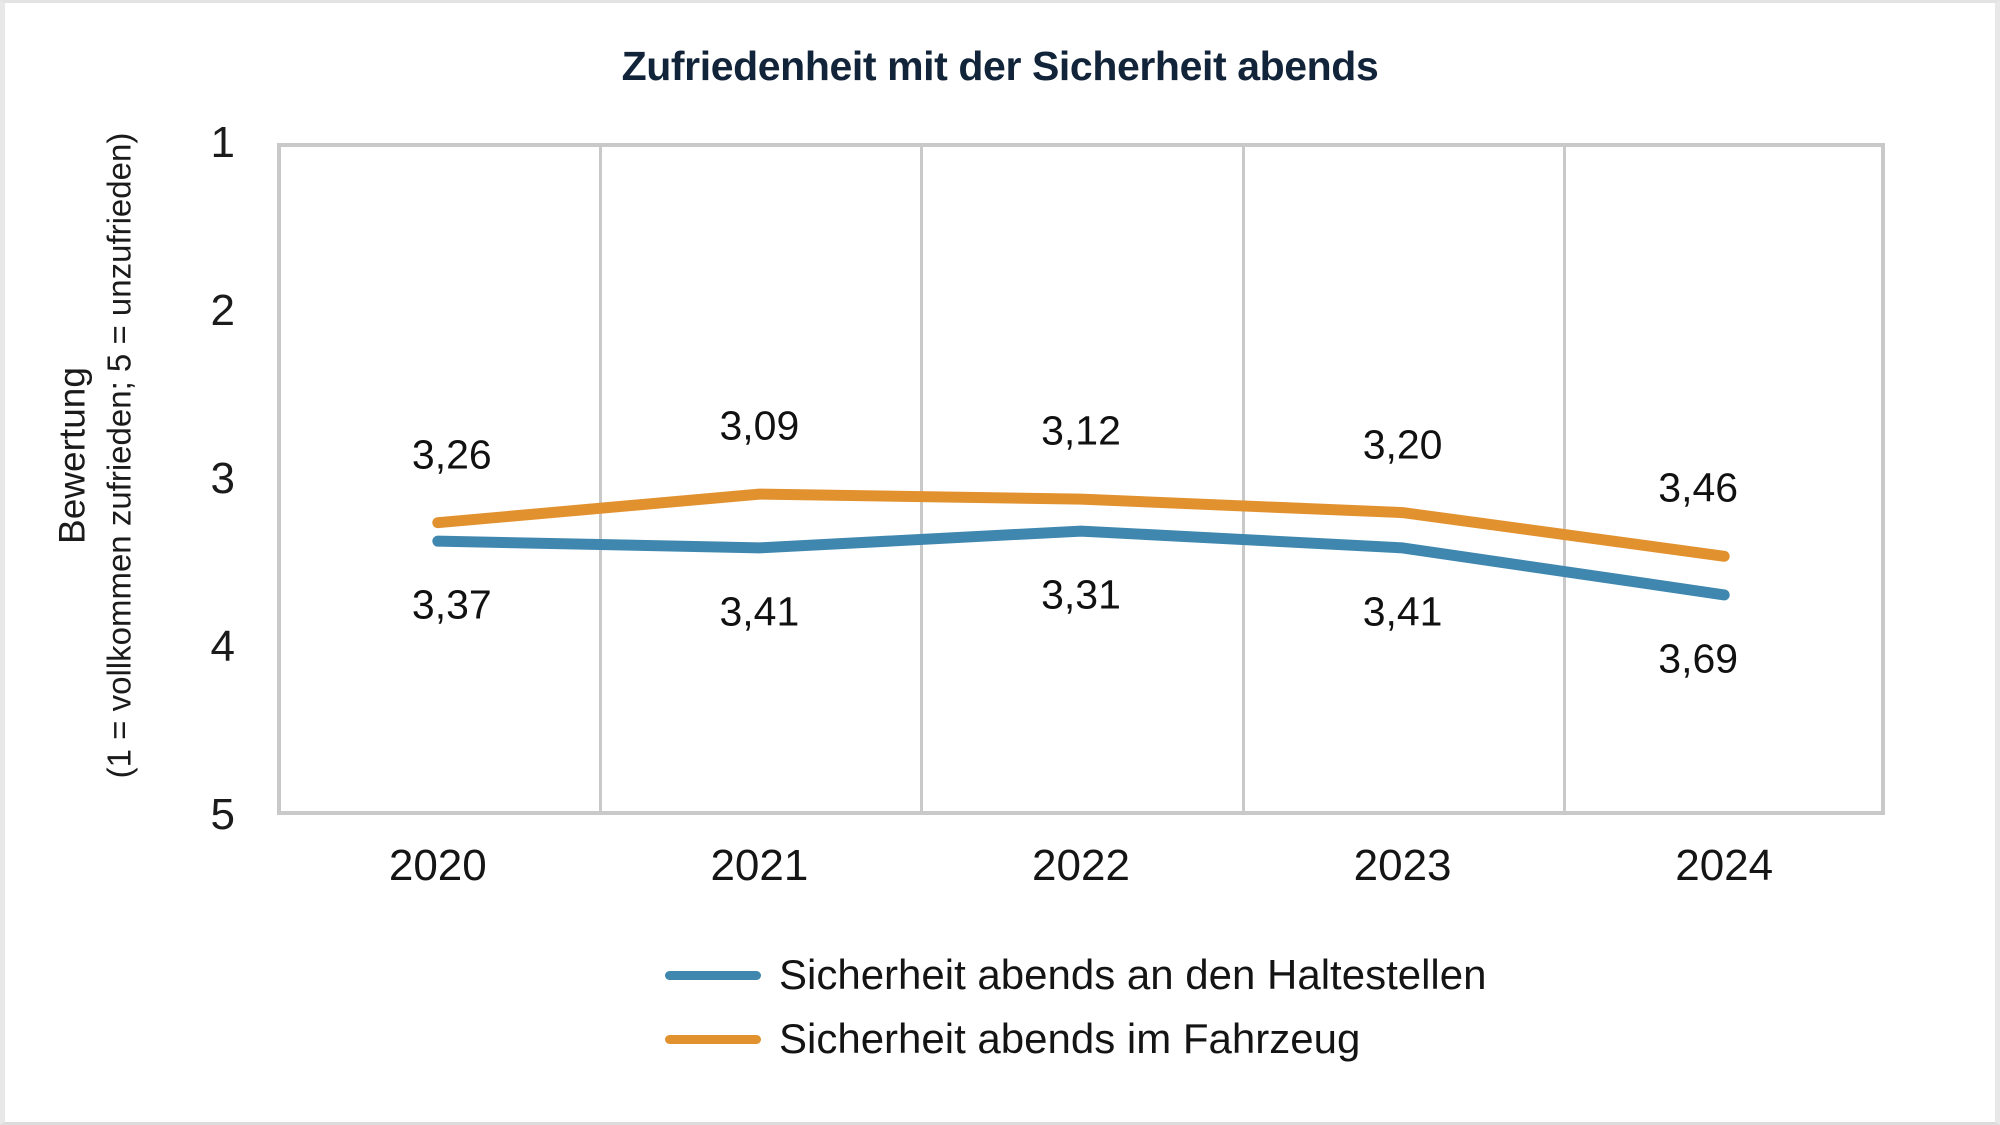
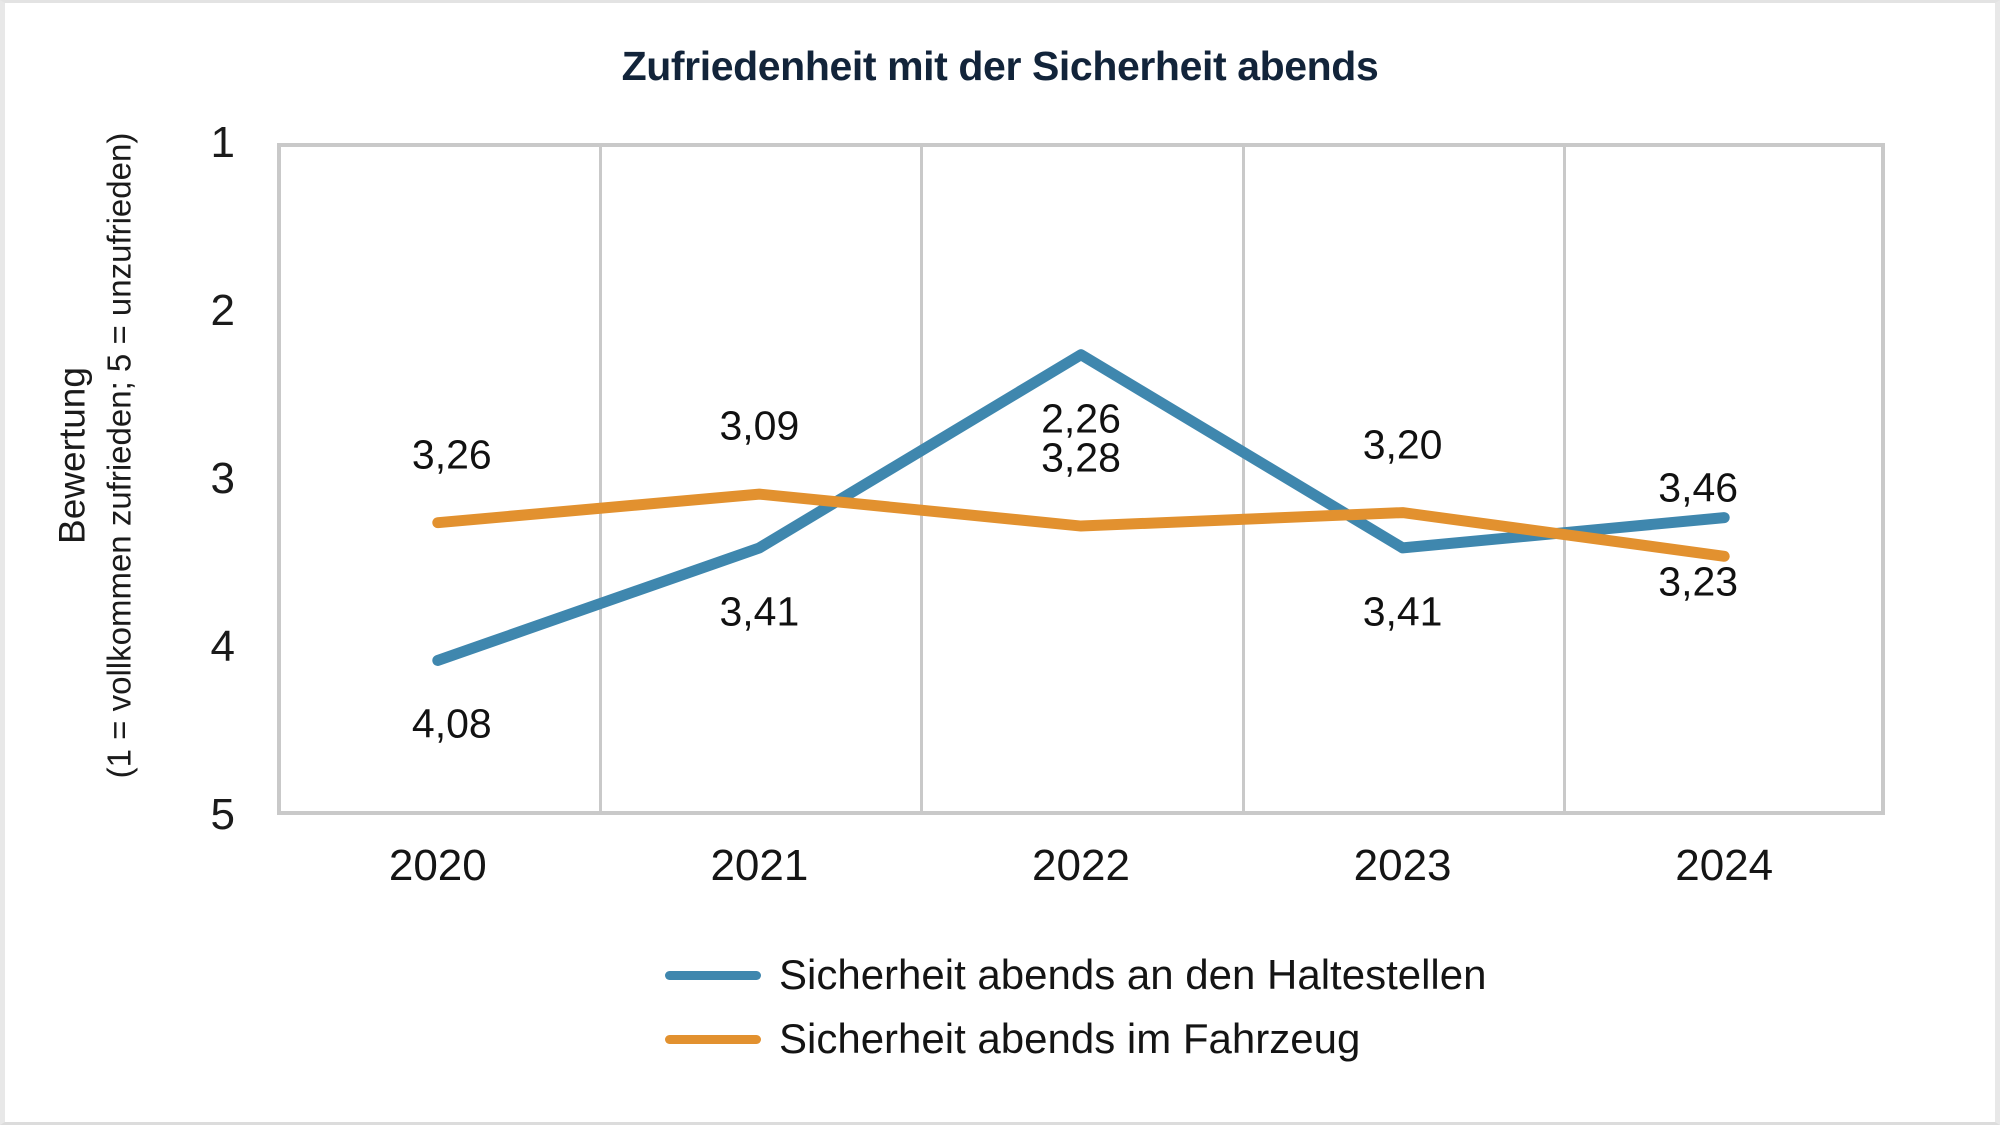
Sicherheit abends an den Haltestellen/2020: 3,37 -> 4,08
Sicherheit abends an den Haltestellen/2022: 3,31 -> 2,26
Sicherheit abends im Fahrzeug/2022: 3,12 -> 3,28
Sicherheit abends an den Haltestellen/2024: 3,69 -> 3,23
